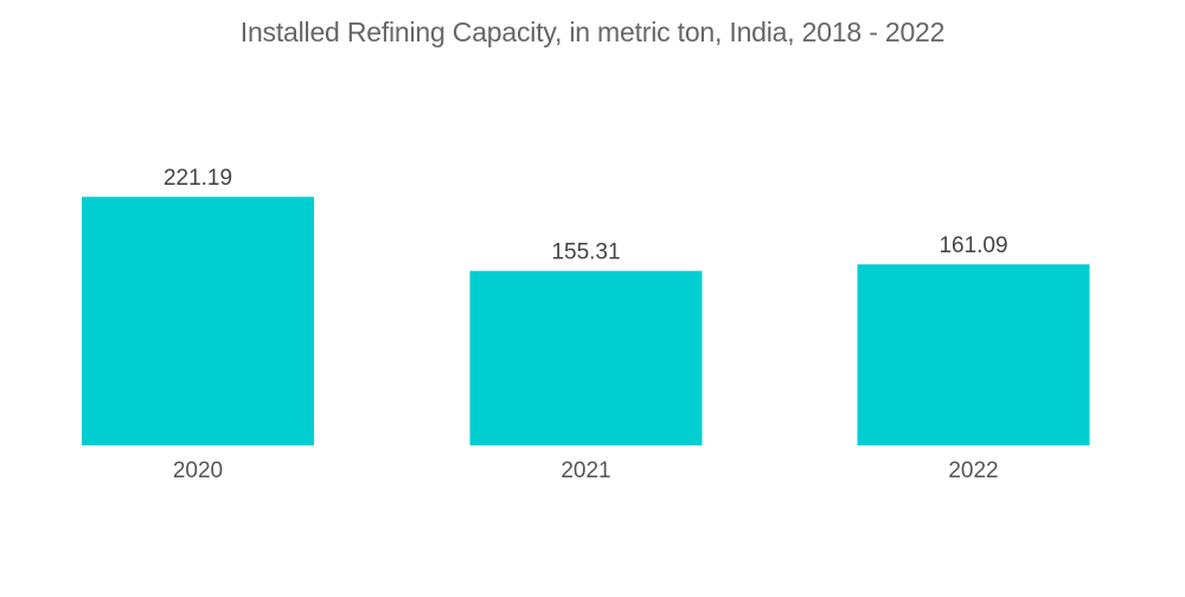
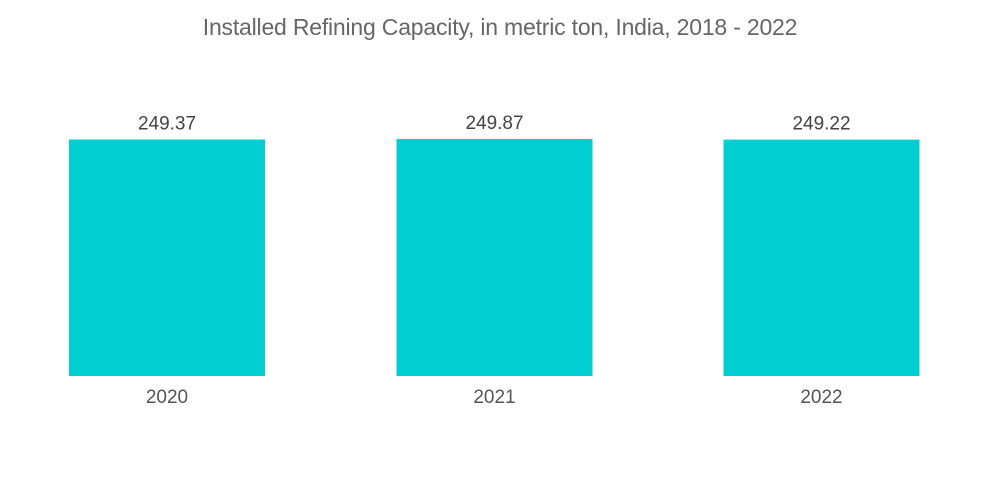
2020: 221.19 -> 249.37
2021: 155.31 -> 249.87
2022: 161.09 -> 249.22
